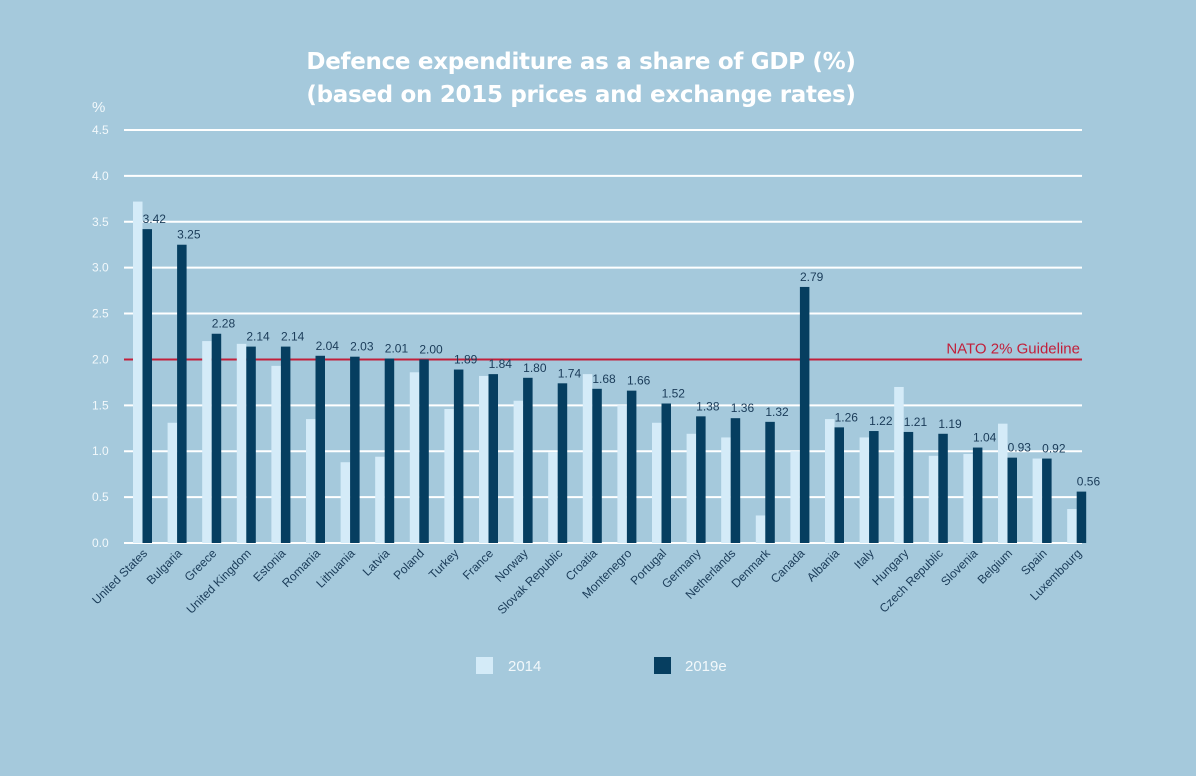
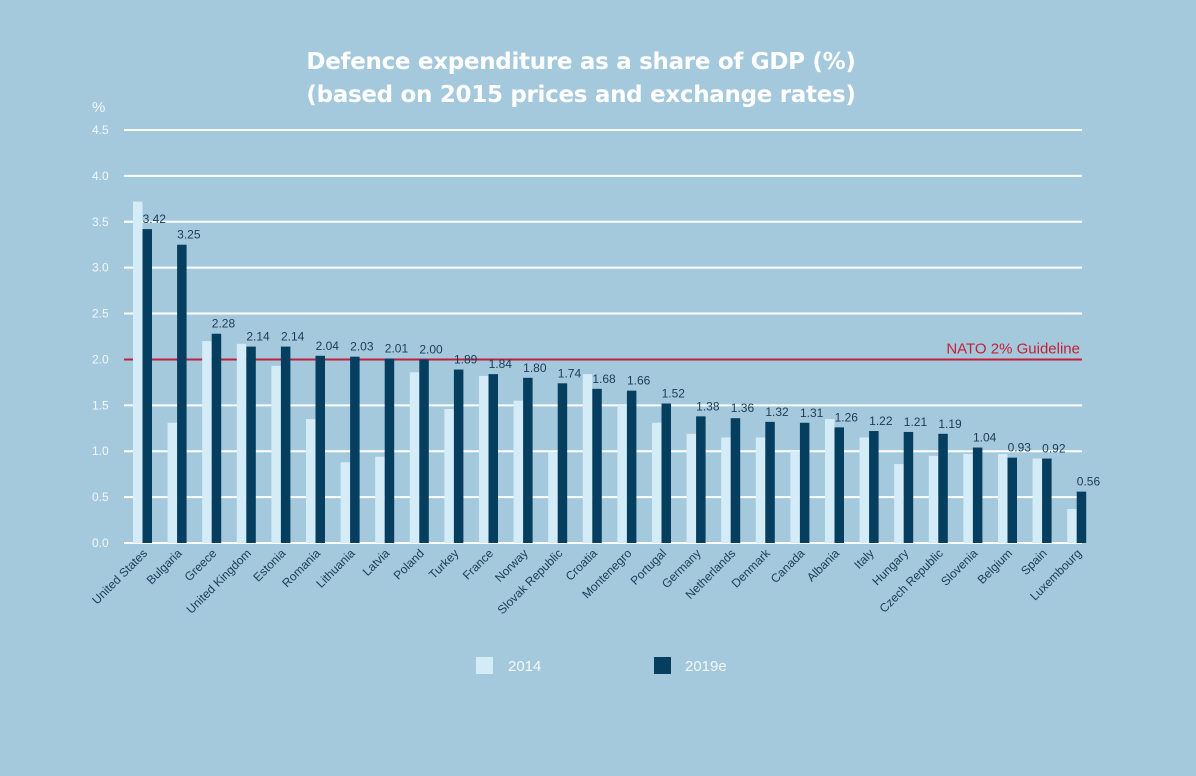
2014/Denmark: 0.3 -> 1.1
2019e/Canada: 2.79 -> 1.31
2014/Hungary: 1.7 -> 0.9
2014/Belgium: 1.3 -> 1.0
